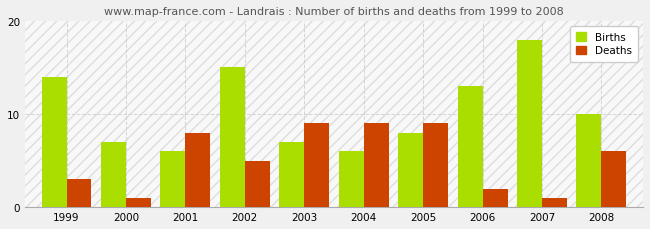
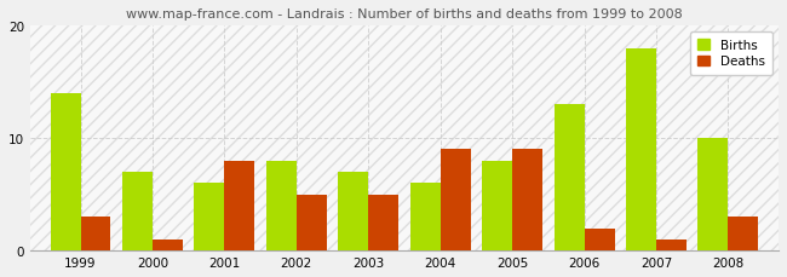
Births/2002: 15 -> 8
Deaths/2003: 9 -> 5
Deaths/2008: 6 -> 3
